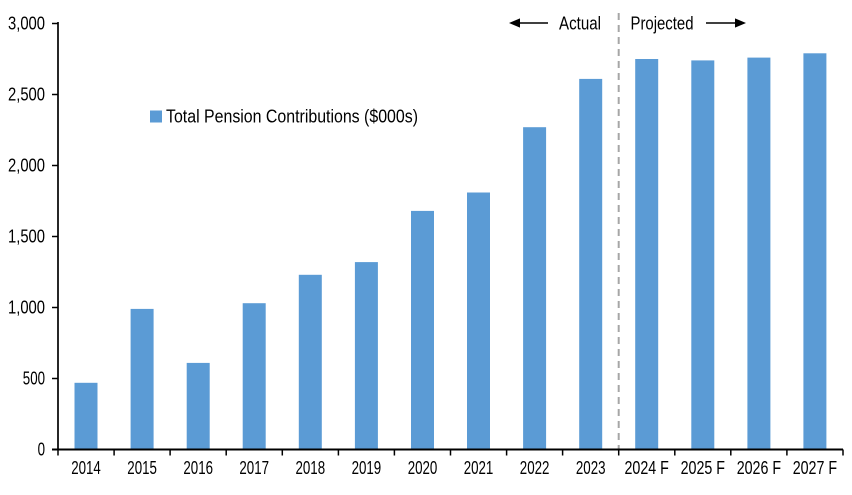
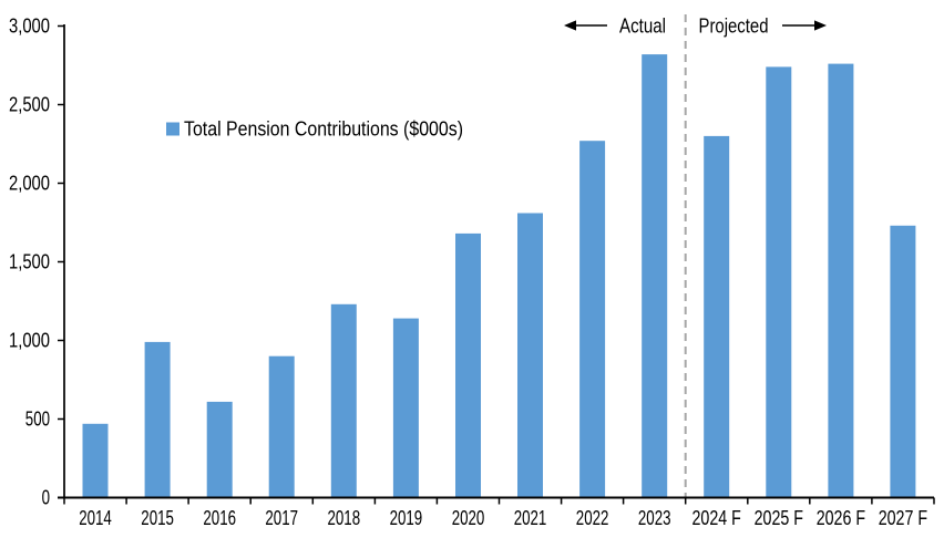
2017: 1030 -> 900
2019: 1320 -> 1140
2023: 2610 -> 2820
2024 F: 2750 -> 2300
2027 F: 2790 -> 1730
